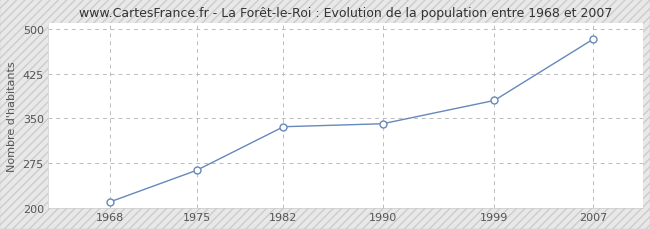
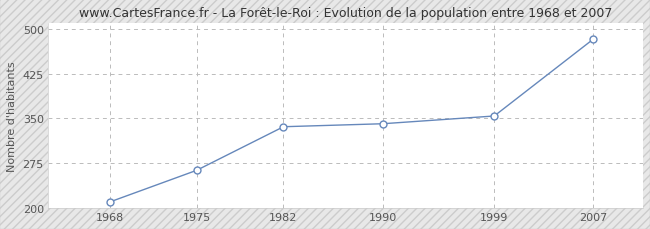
1999: 380 -> 354
